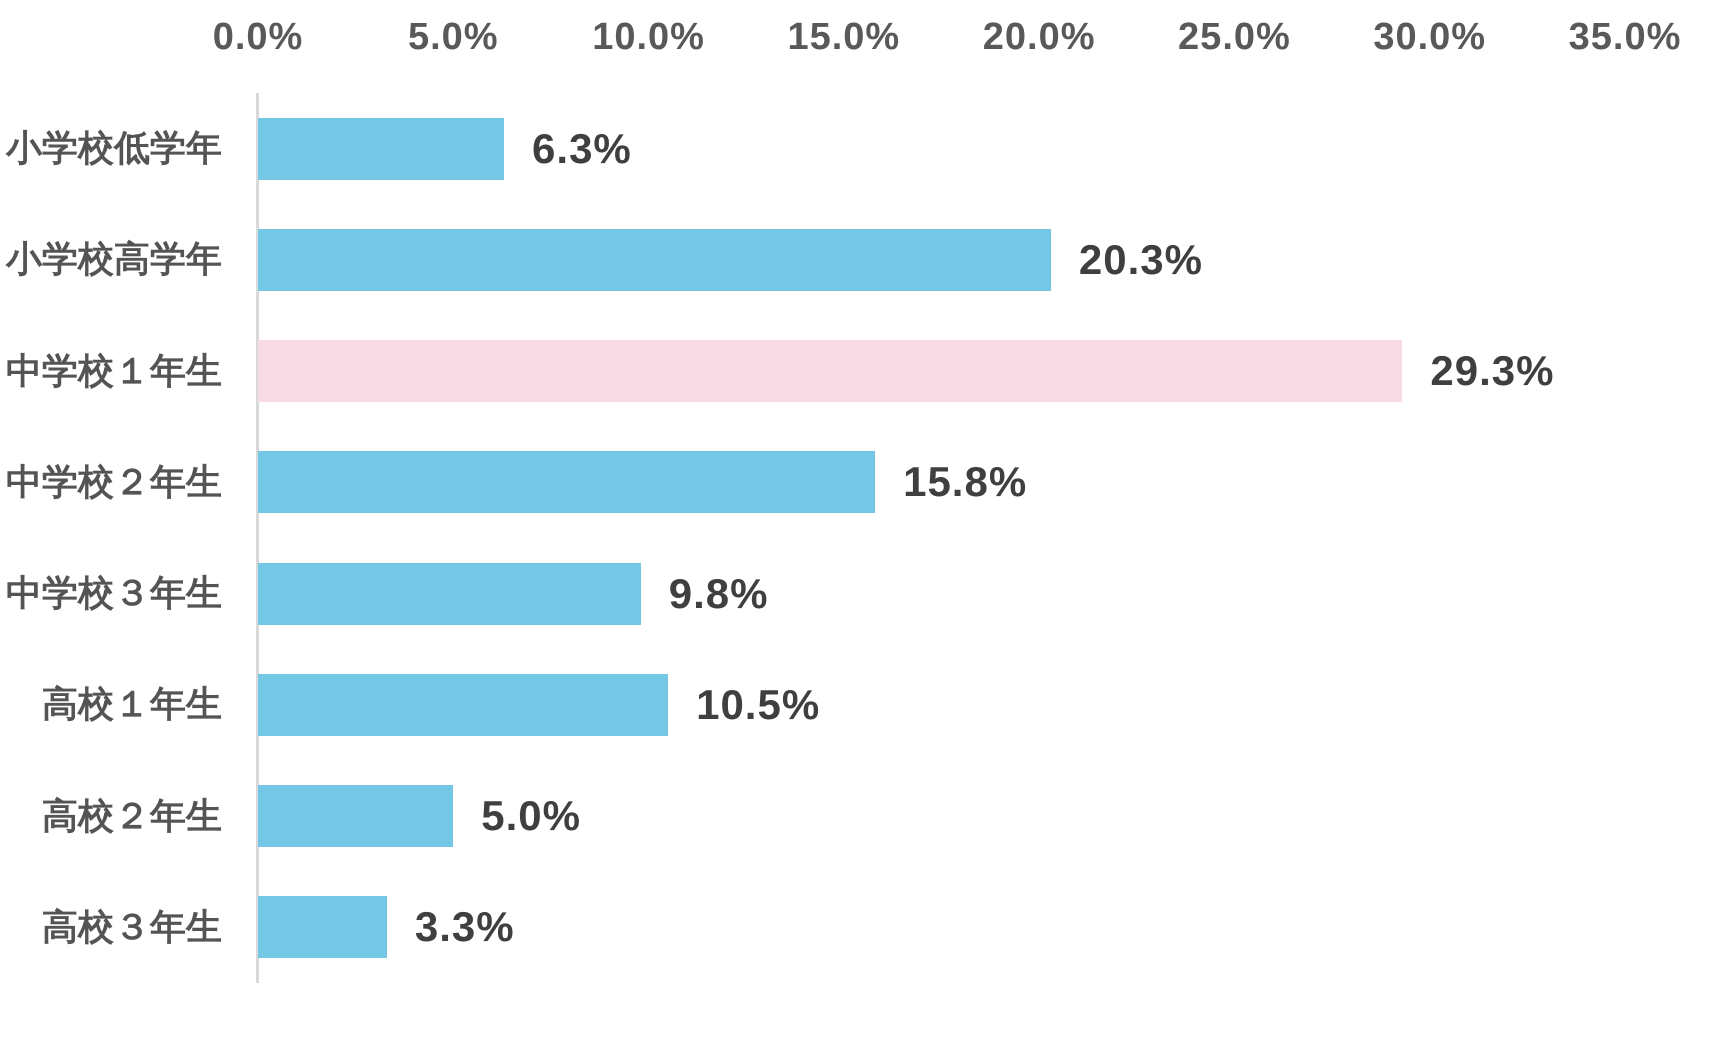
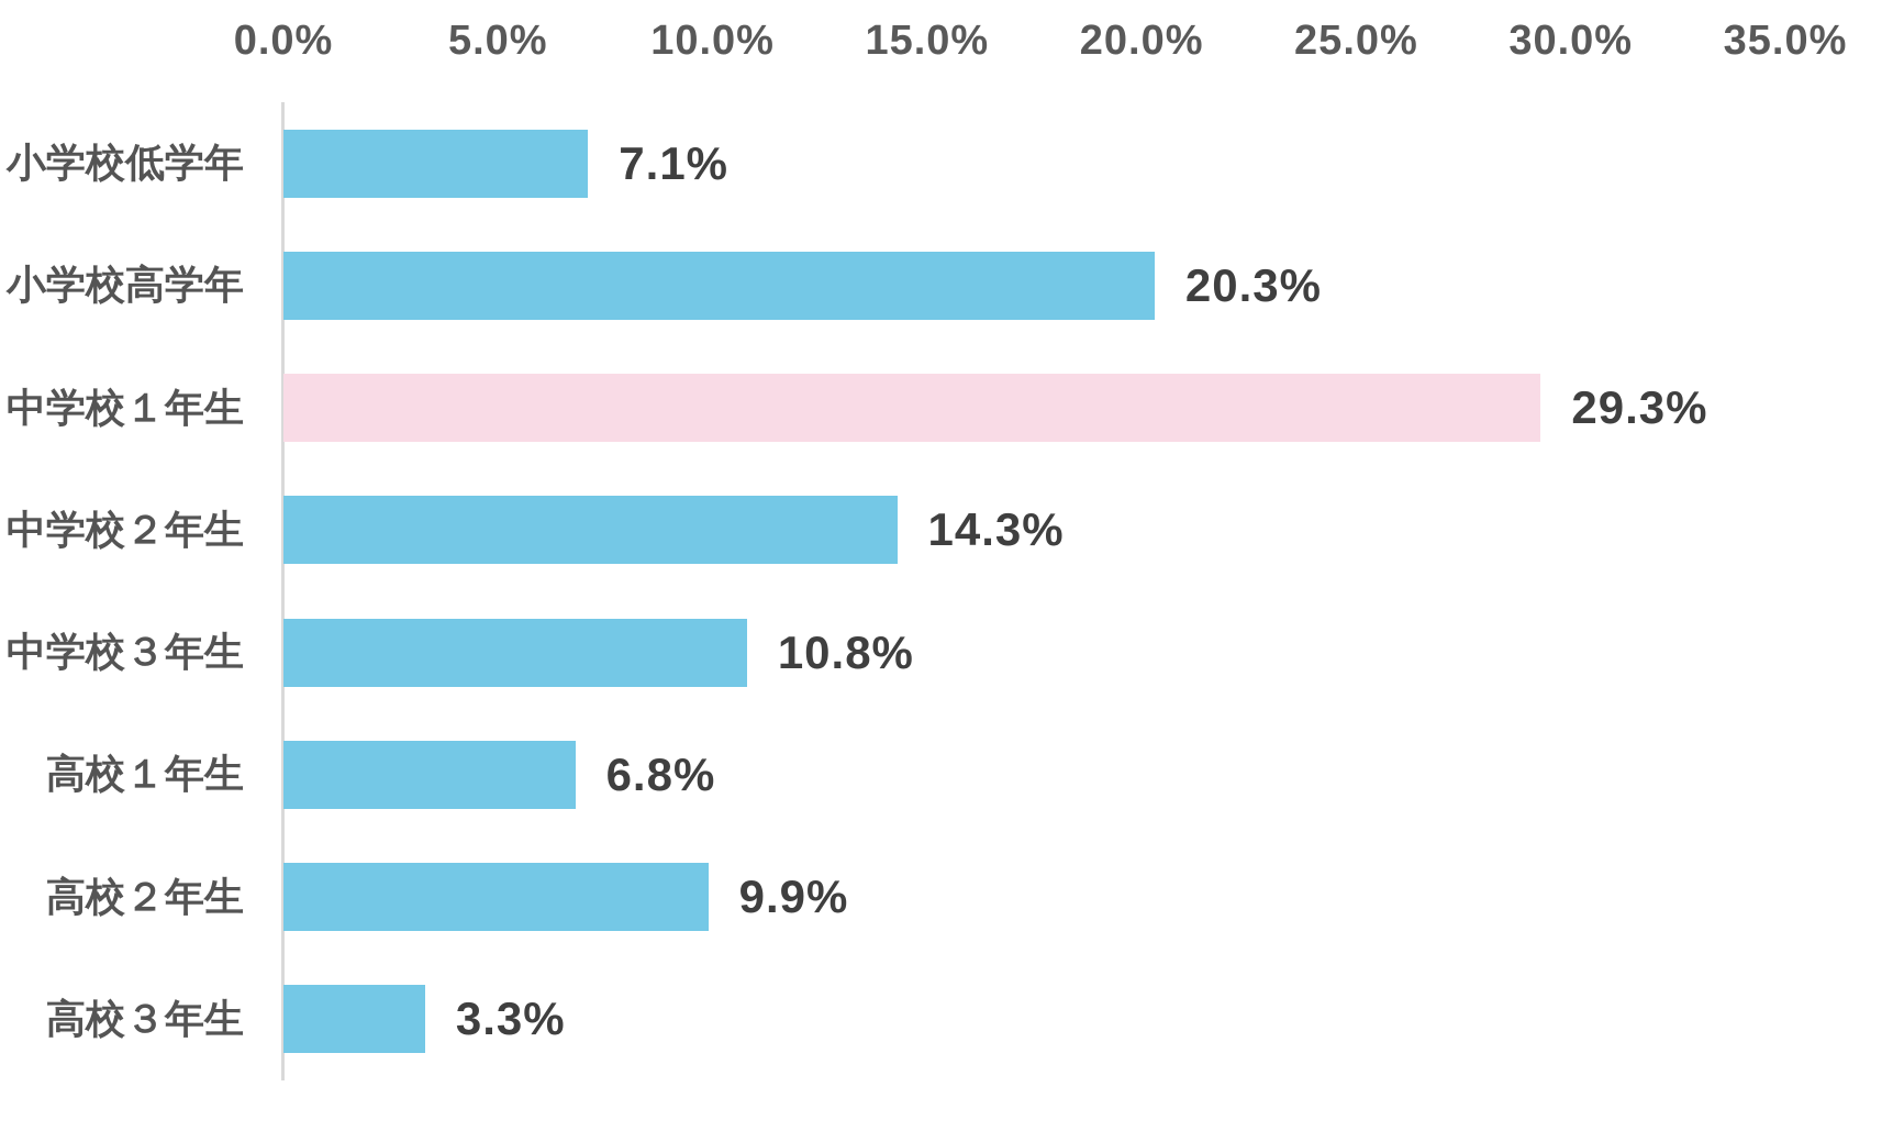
小学校低学年: 6.3% -> 7.1%
中学校２年生: 15.8% -> 14.3%
中学校３年生: 9.8% -> 10.8%
高校１年生: 10.5% -> 6.8%
高校２年生: 5.0% -> 9.9%
